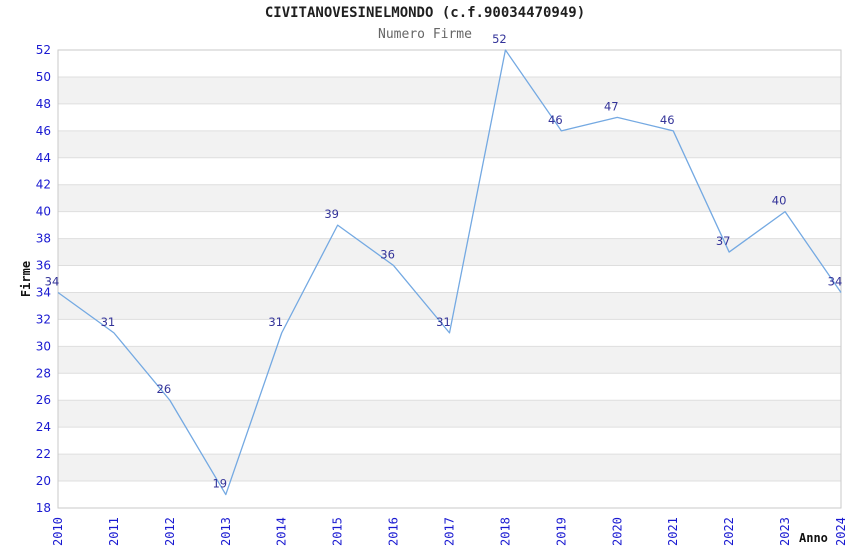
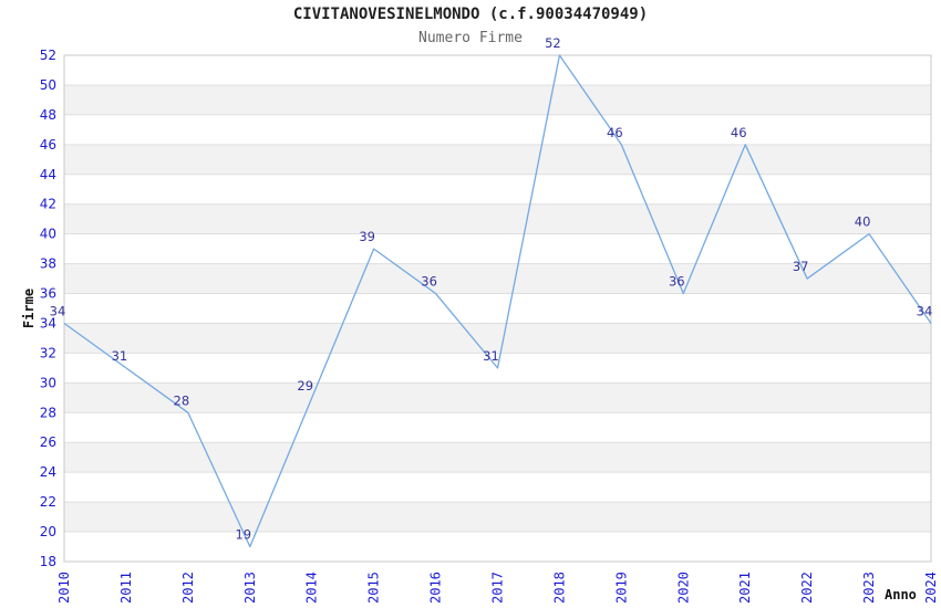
2012: 26 -> 28
2014: 31 -> 29
2020: 47 -> 36
